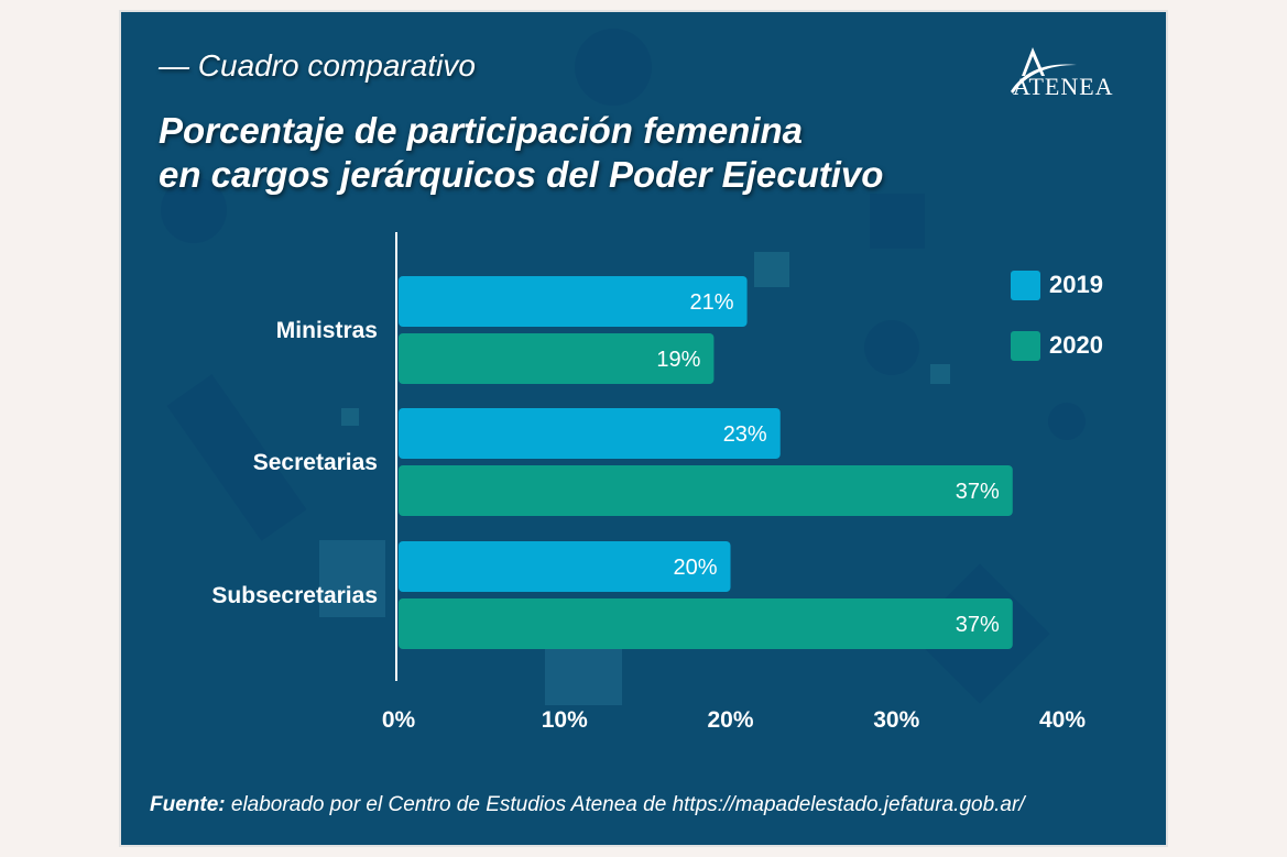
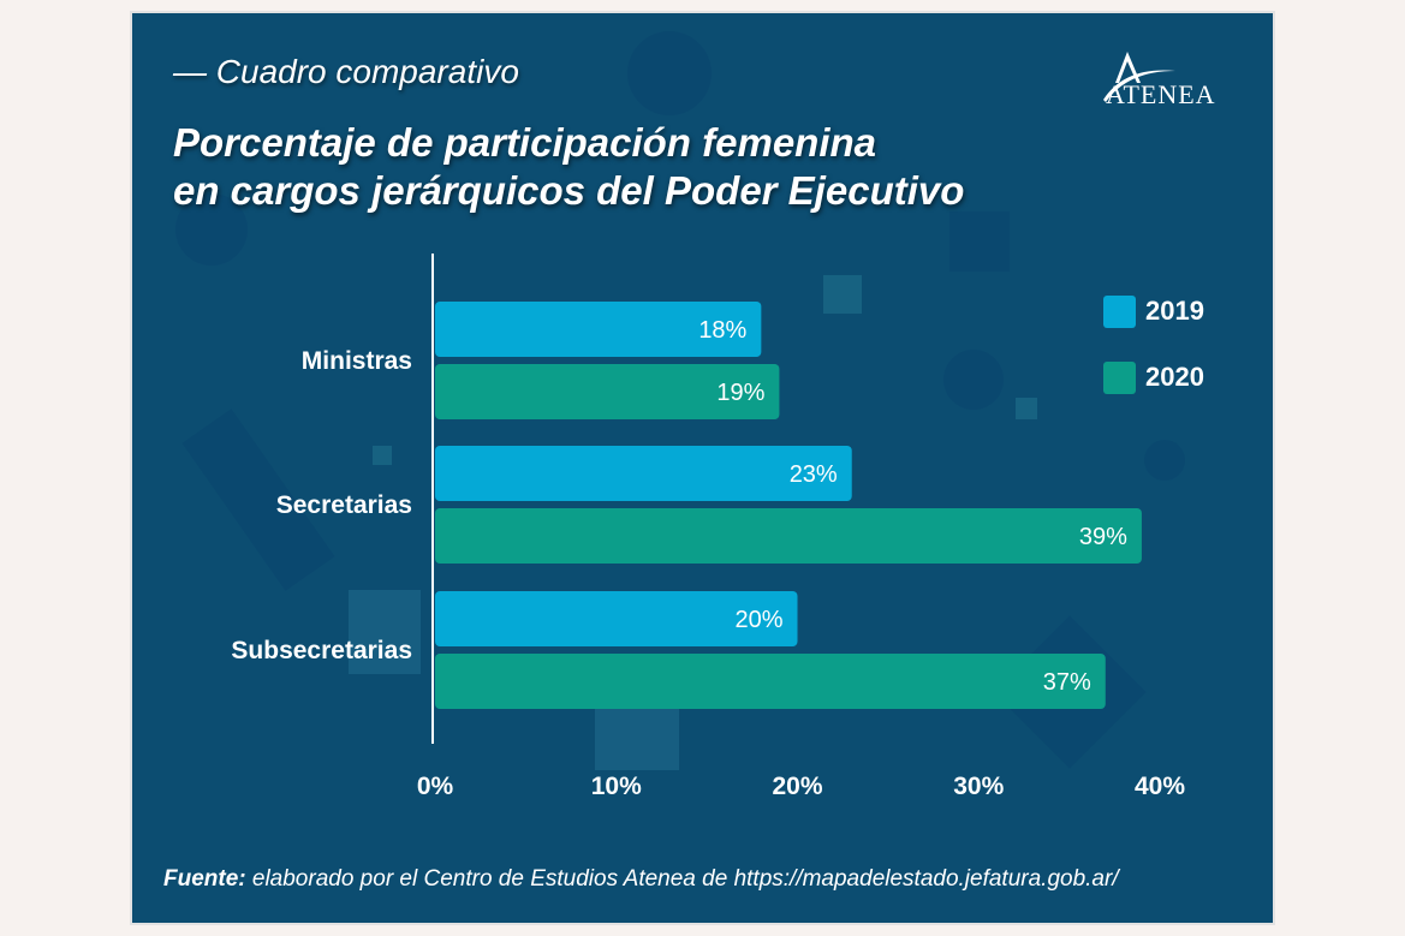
2019/Ministras: 21% -> 18%
2020/Secretarias: 37% -> 39%
